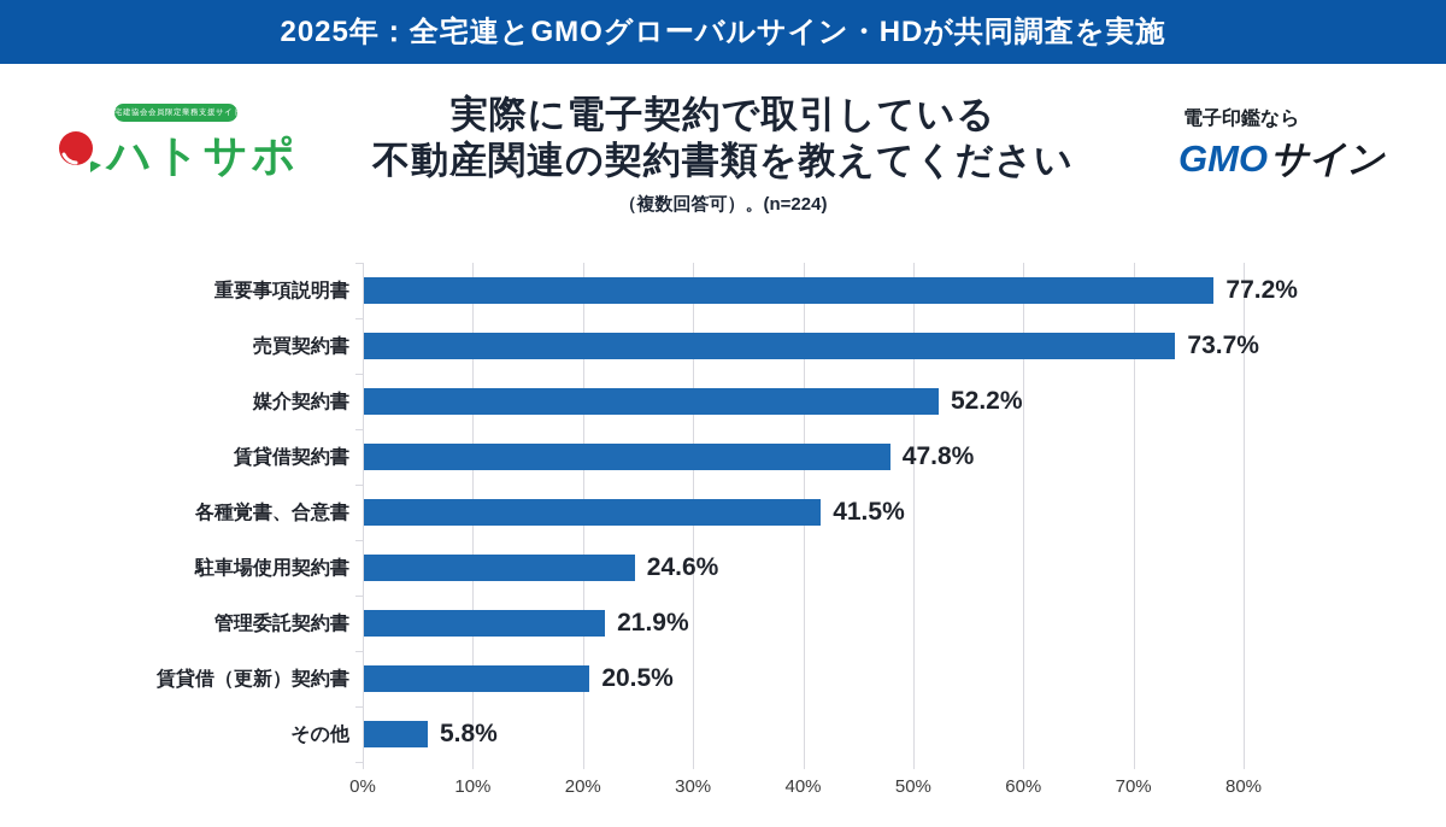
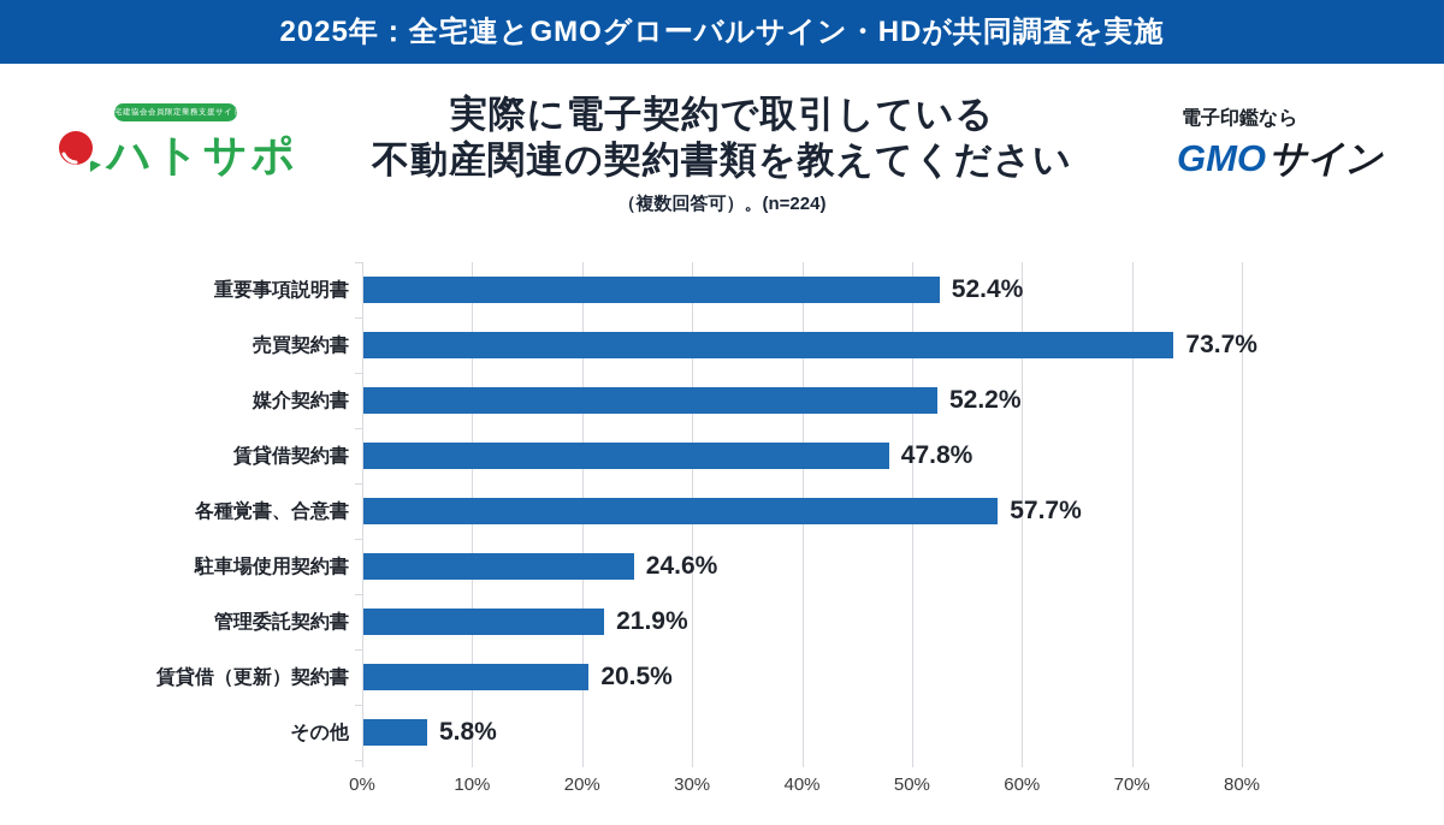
重要事項説明書: 77.2% -> 52.4%
各種覚書、合意書: 41.5% -> 57.7%
